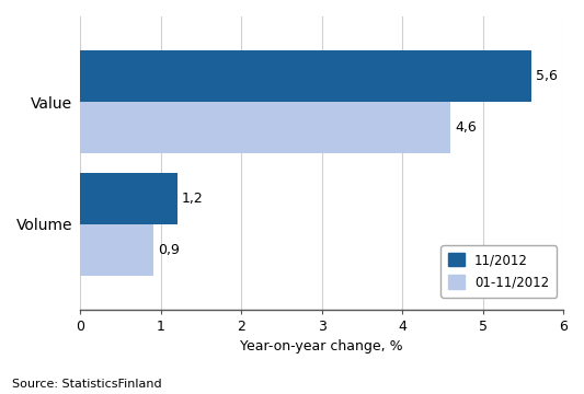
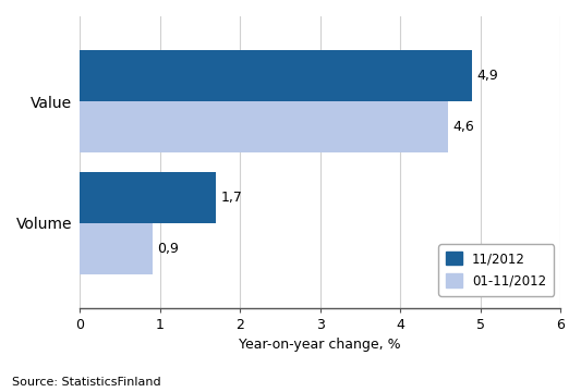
11/2012/Value: 5,6 -> 4,9
11/2012/Volume: 1,2 -> 1,7
